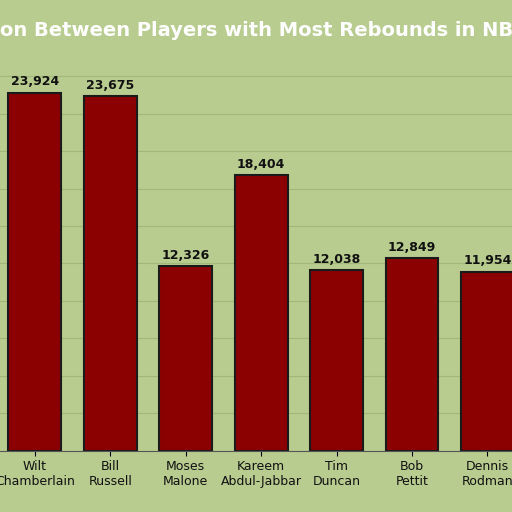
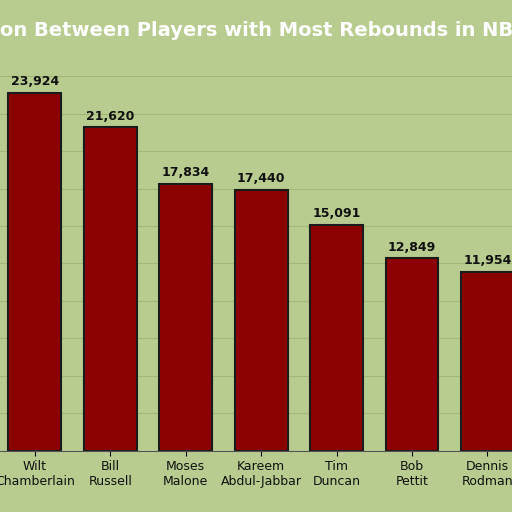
Bill Russell: 23,675 -> 21,620
Moses Malone: 12,326 -> 17,834
Kareem Abdul-Jabbar: 18,404 -> 17,440
Tim Duncan: 12,038 -> 15,091
